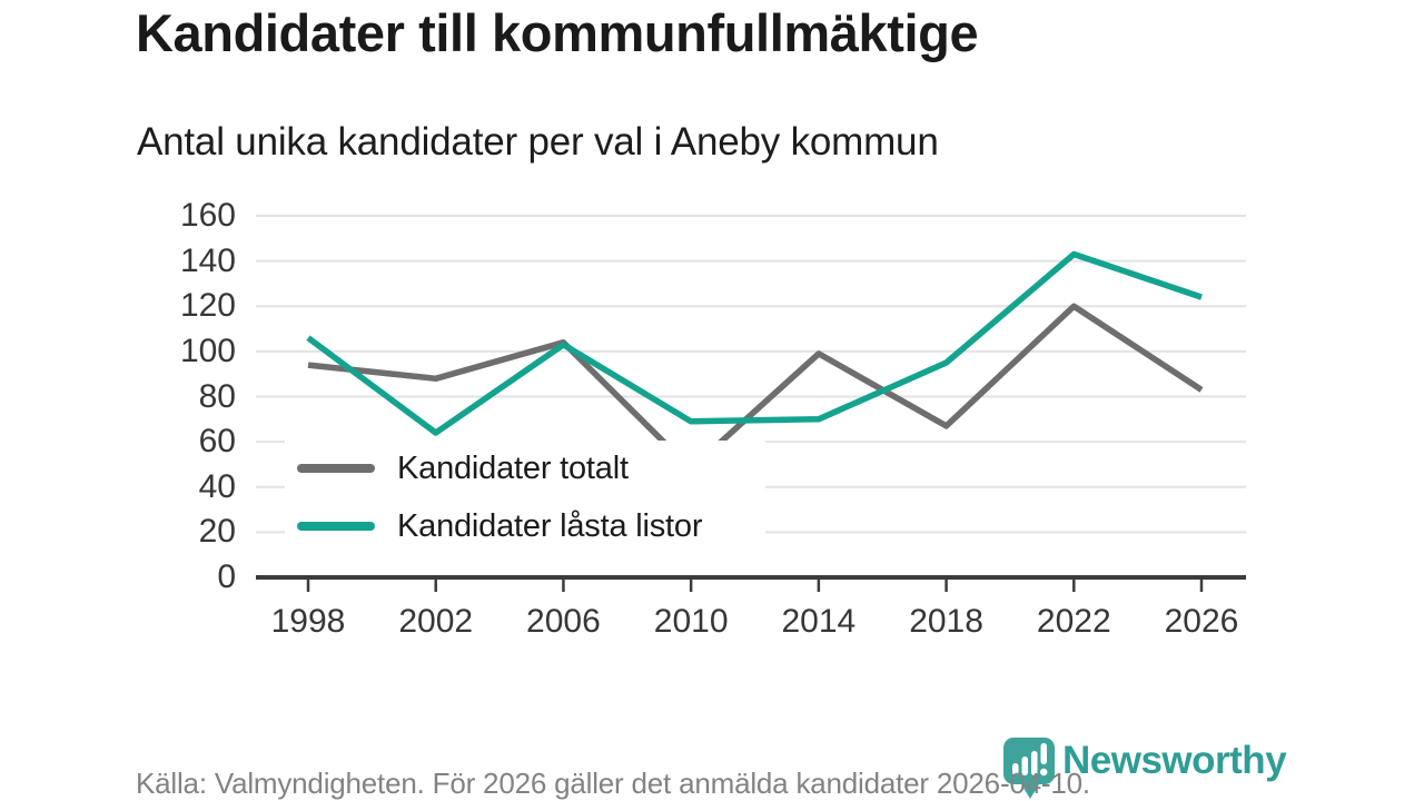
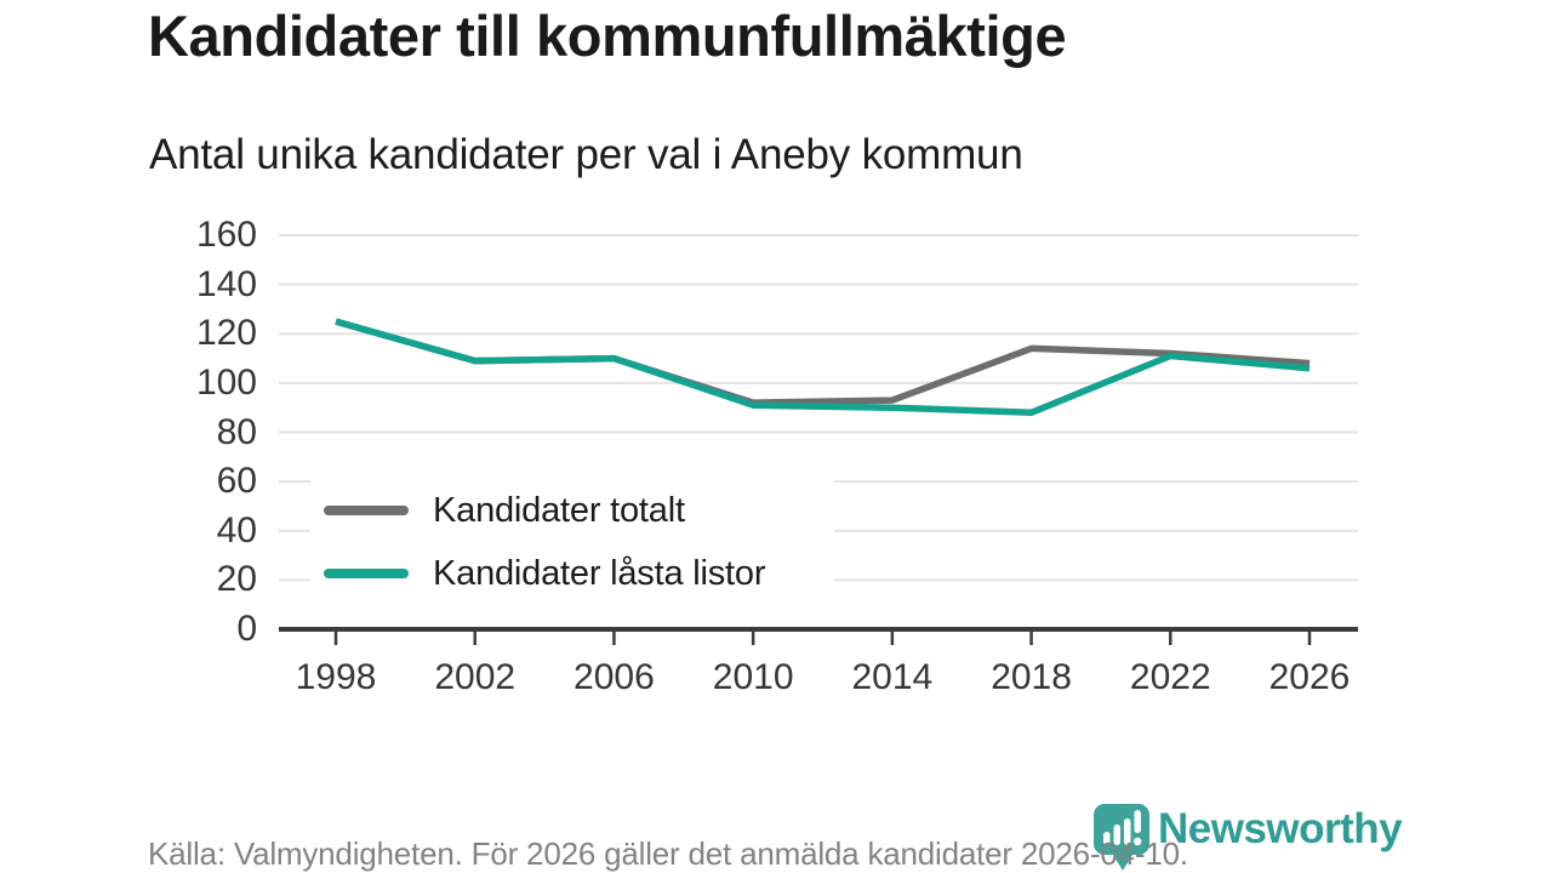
Kandidater totalt/1998: 94 -> 125
Kandidater låsta listor/1998: 106 -> 125
Kandidater totalt/2002: 88 -> 109
Kandidater låsta listor/2002: 64 -> 109
Kandidater totalt/2006: 104 -> 110
Kandidater låsta listor/2006: 103 -> 110
Kandidater totalt/2010: 48 -> 92
Kandidater låsta listor/2010: 69 -> 91
Kandidater totalt/2014: 99 -> 93
Kandidater låsta listor/2014: 70 -> 90
Kandidater totalt/2018: 67 -> 114
Kandidater låsta listor/2018: 95 -> 88
Kandidater totalt/2022: 120 -> 112
Kandidater låsta listor/2022: 143 -> 111
Kandidater totalt/2026: 83 -> 108
Kandidater låsta listor/2026: 124 -> 106
